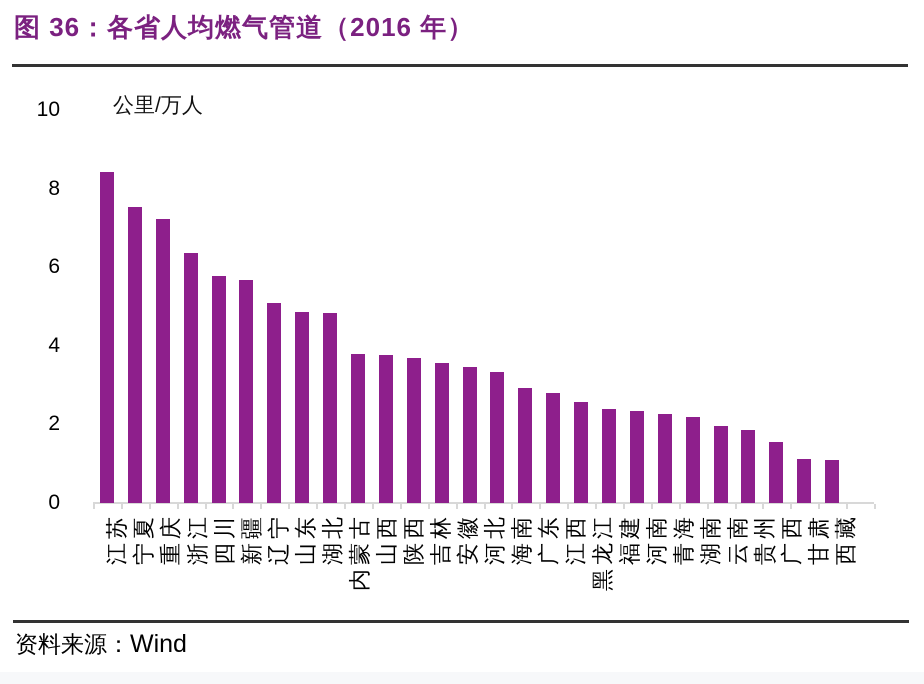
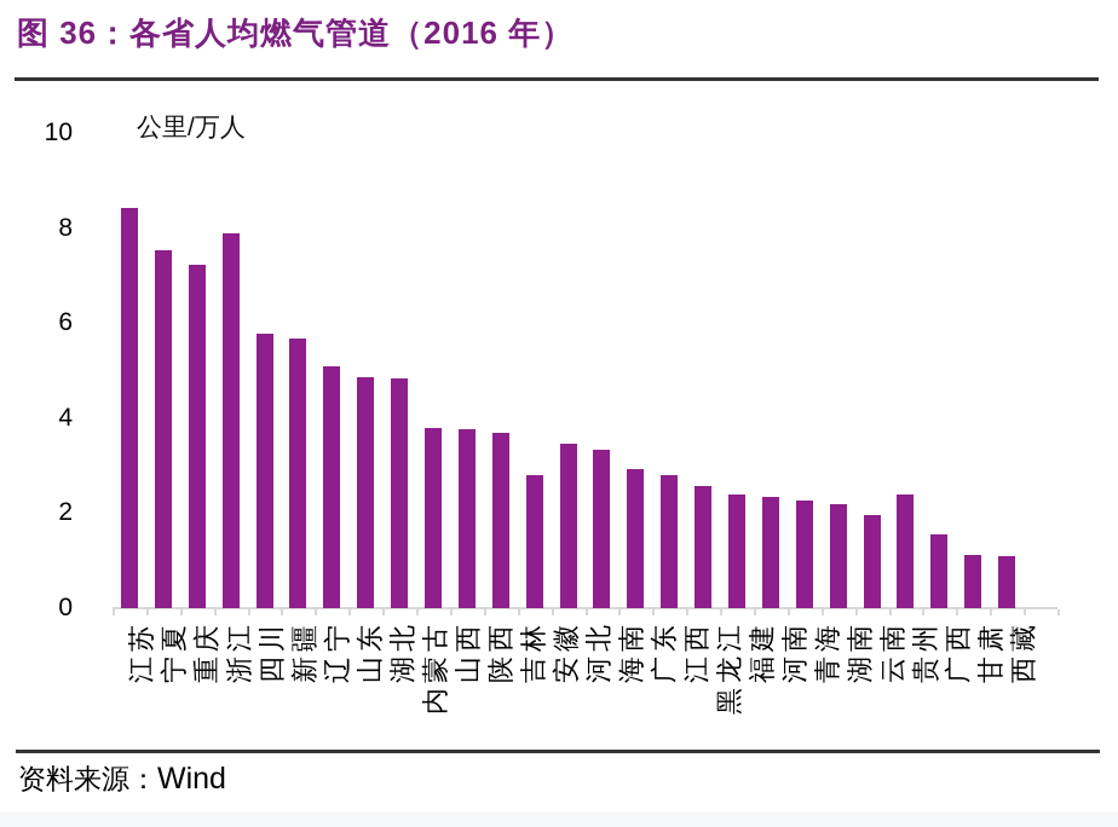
浙江: 6.4 -> 7.9
吉林: 3.5 -> 2.8
云南: 1.9 -> 2.4
